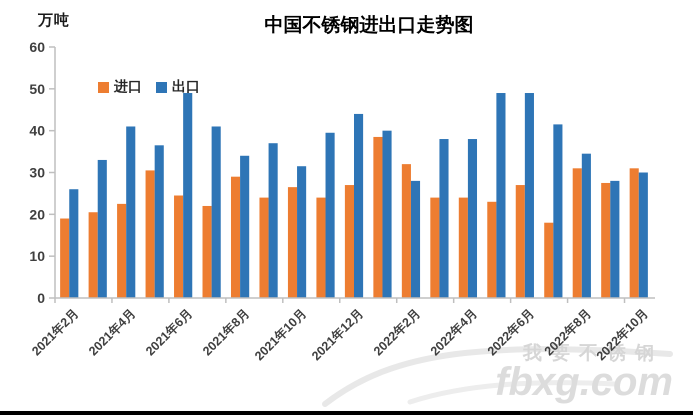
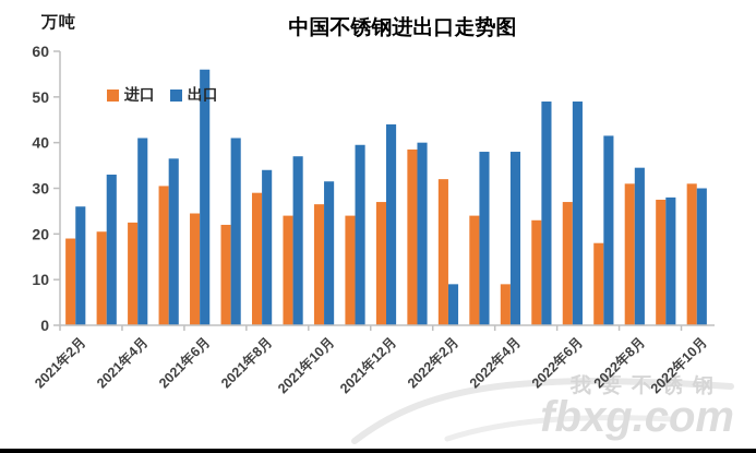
出口/2021年6月: 49 -> 56
出口/2022年2月: 28 -> 9
进口/2022年4月: 24 -> 9
